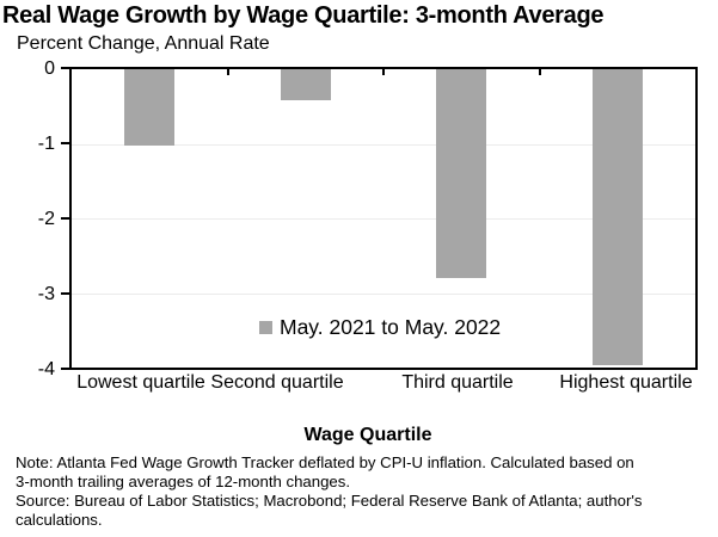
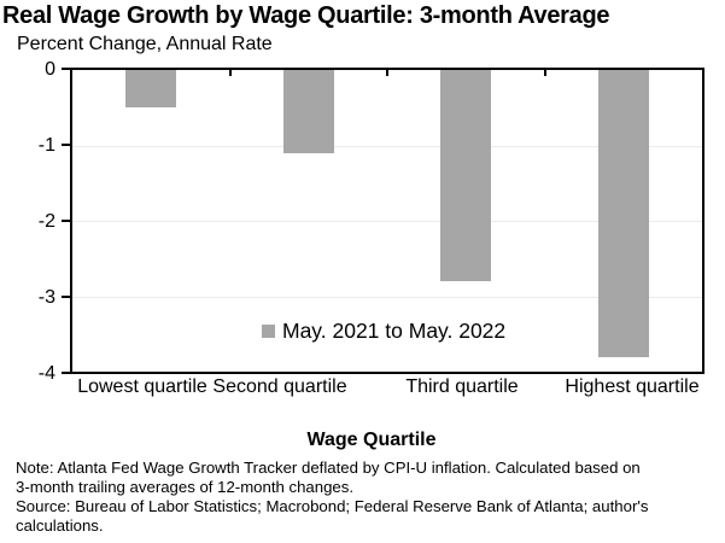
Lowest quartile: -1.0 -> -0.5
Second quartile: -0.4 -> -1.1
Highest quartile: -4.0 -> -3.8
